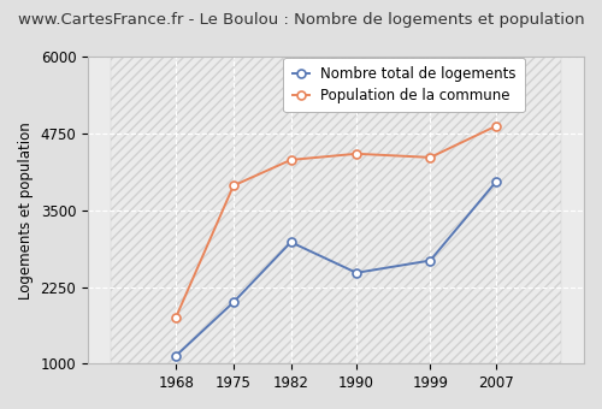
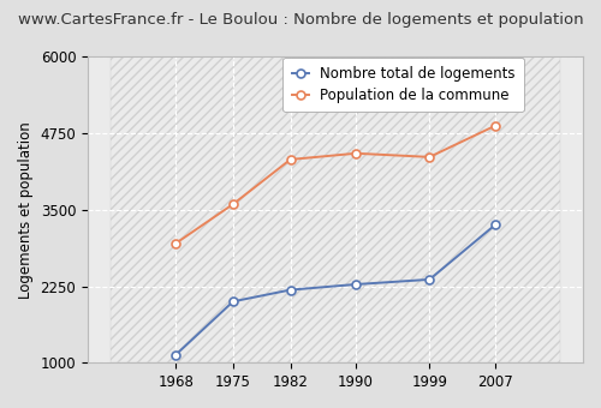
Population de la commune/1968: 1760 -> 2950
Population de la commune/1975: 3900 -> 3590
Nombre total de logements/1982: 2980 -> 2190
Nombre total de logements/1990: 2480 -> 2280
Nombre total de logements/1999: 2680 -> 2360
Nombre total de logements/2007: 3960 -> 3250
